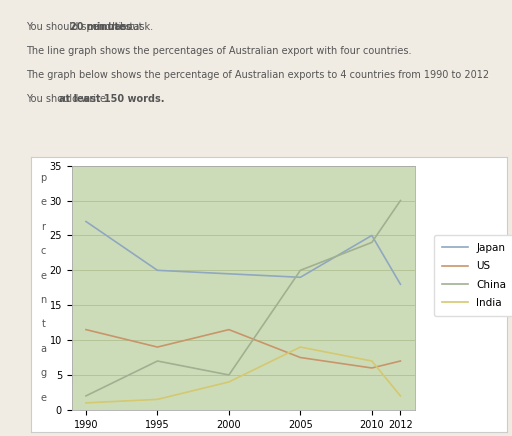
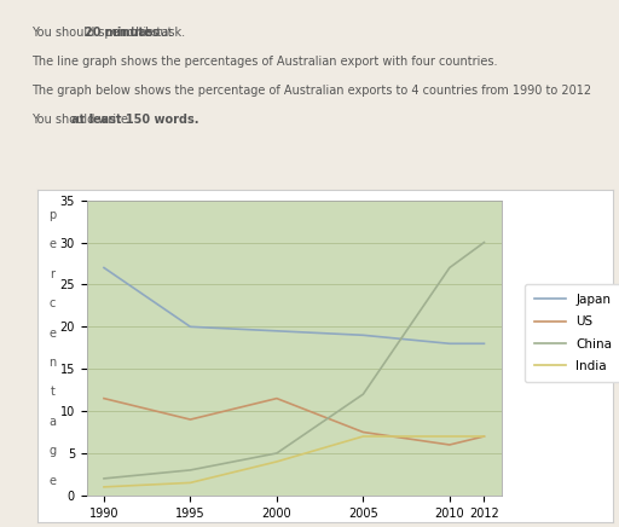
China/1995: 7 -> 3
China/2005: 20 -> 12
India/2005: 9.0 -> 7.0
Japan/2010: 25.0 -> 18.0
China/2010: 24 -> 27
India/2012: 2.0 -> 7.0
